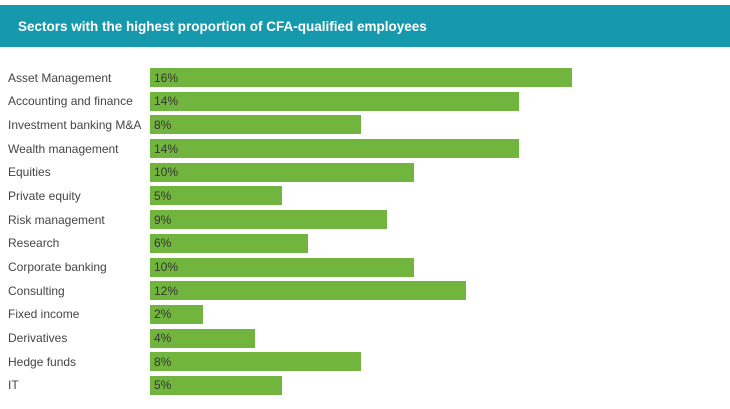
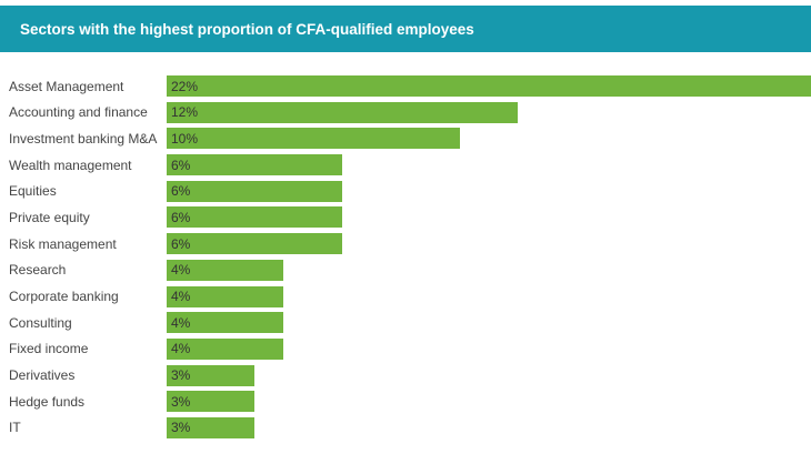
Asset Management: 16% -> 22%
Accounting and finance: 14% -> 12%
Investment banking M&A: 8% -> 10%
Wealth management: 14% -> 6%
Equities: 10% -> 6%
Private equity: 5% -> 6%
Risk management: 9% -> 6%
Research: 6% -> 4%
Corporate banking: 10% -> 4%
Consulting: 12% -> 4%
Fixed income: 2% -> 4%
Derivatives: 4% -> 3%
Hedge funds: 8% -> 3%
IT: 5% -> 3%
